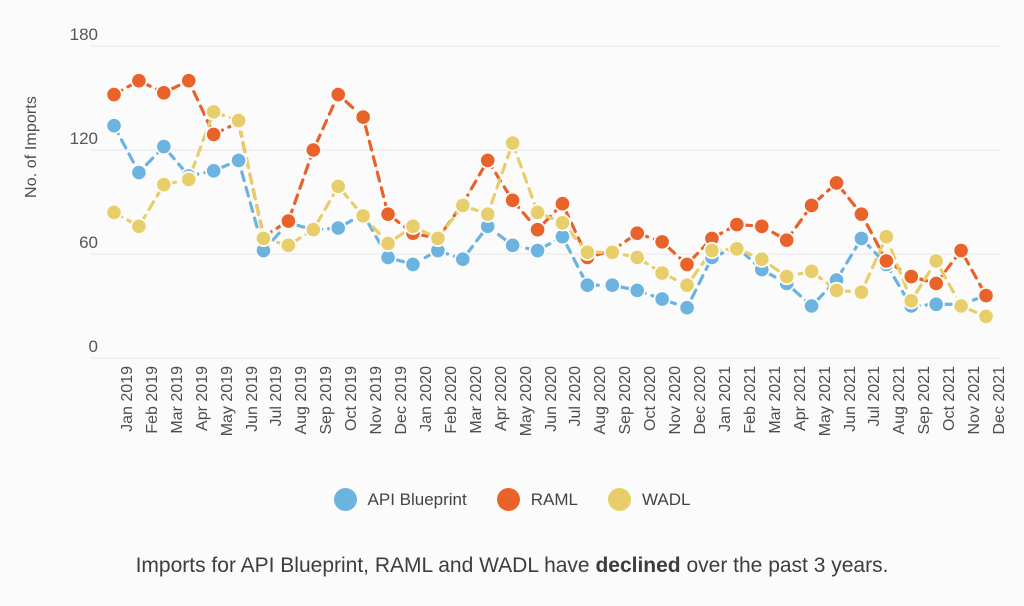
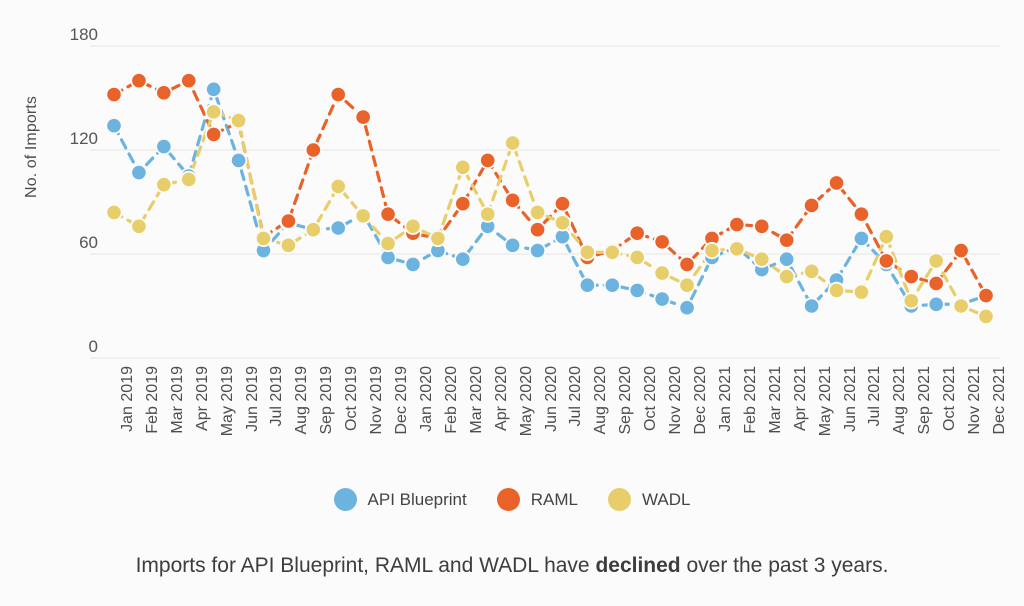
API Blueprint/May 2019: 108 -> 155
WADL/Mar 2020: 88 -> 110
API Blueprint/Apr 2021: 43 -> 57
